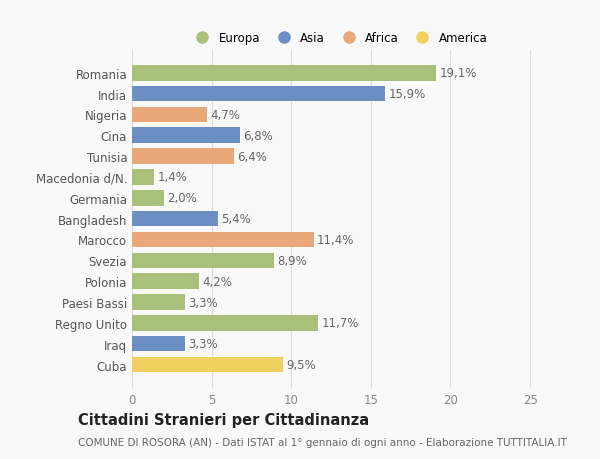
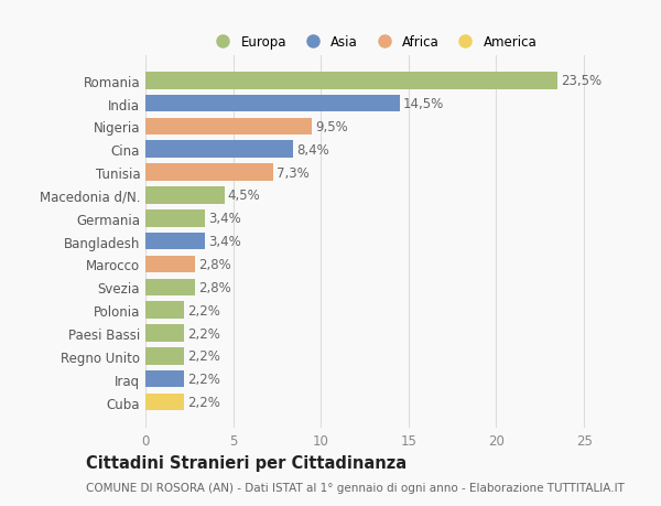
Romania: 19,1% -> 23,5%
India: 15,9% -> 14,5%
Nigeria: 4,7% -> 9,5%
Cina: 6,8% -> 8,4%
Tunisia: 6,4% -> 7,3%
Macedonia d/N.: 1,4% -> 4,5%
Germania: 2,0% -> 3,4%
Bangladesh: 5,4% -> 3,4%
Marocco: 11,4% -> 2,8%
Svezia: 8,9% -> 2,8%
Polonia: 4,2% -> 2,2%
Paesi Bassi: 3,3% -> 2,2%
Regno Unito: 11,7% -> 2,2%
Iraq: 3,3% -> 2,2%
Cuba: 9,5% -> 2,2%
